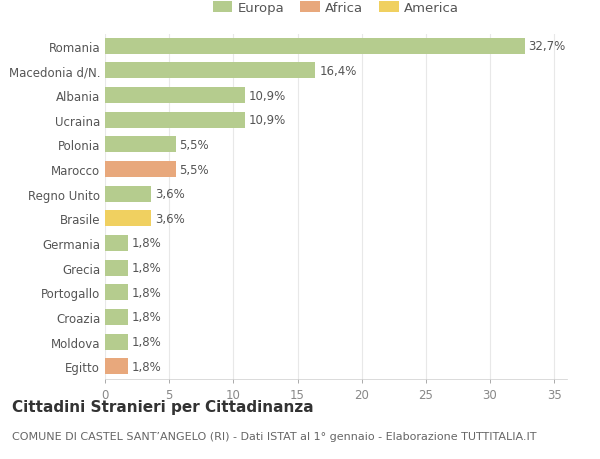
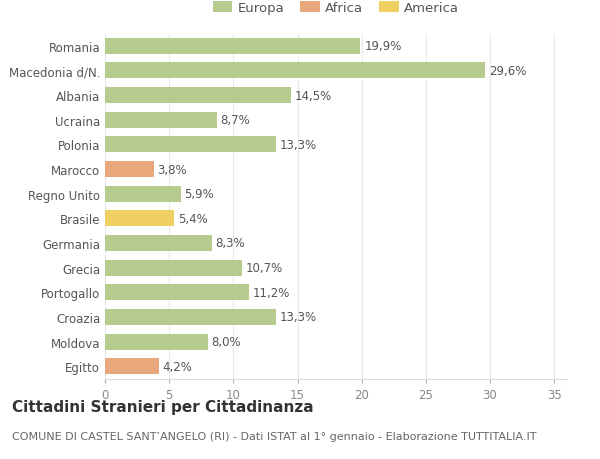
Romania: 32,7% -> 19,9%
Macedonia d/N.: 16,4% -> 29,6%
Albania: 10,9% -> 14,5%
Ucraina: 10,9% -> 8,7%
Polonia: 5,5% -> 13,3%
Marocco: 5,5% -> 3,8%
Regno Unito: 3,6% -> 5,9%
Brasile: 3,6% -> 5,4%
Germania: 1,8% -> 8,3%
Grecia: 1,8% -> 10,7%
Portogallo: 1,8% -> 11,2%
Croazia: 1,8% -> 13,3%
Moldova: 1,8% -> 8,0%
Egitto: 1,8% -> 4,2%
